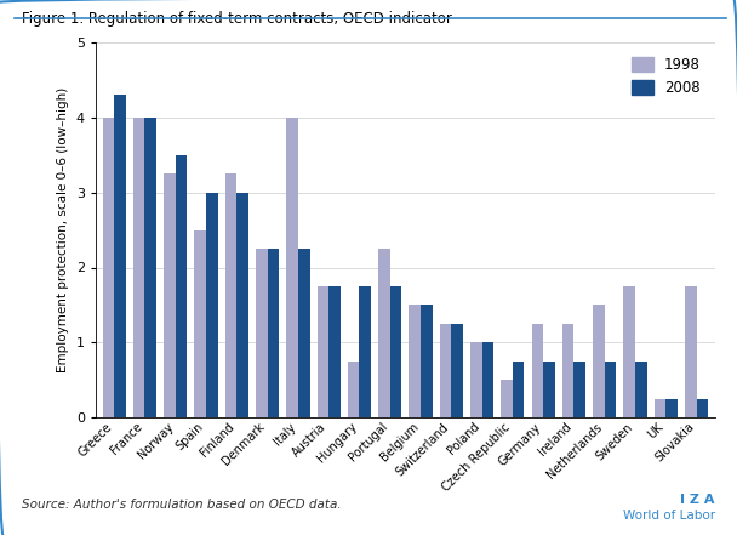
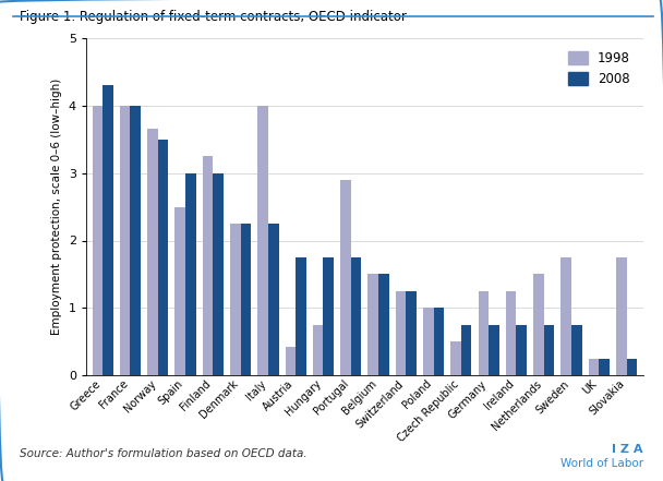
1998/Norway: 3.25 -> 3.66
1998/Austria: 1.75 -> 0.42
1998/Portugal: 2.25 -> 2.90
